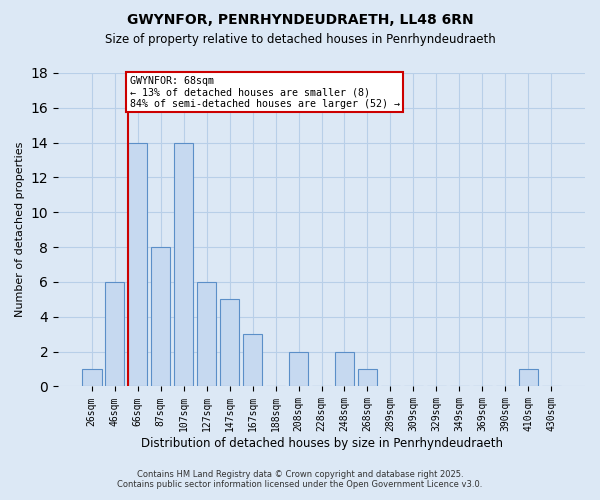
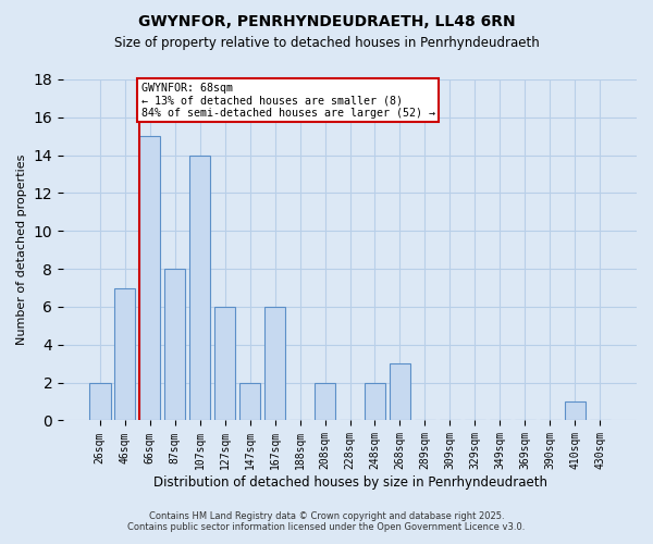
26sqm: 1 -> 2
46sqm: 6 -> 7
66sqm: 14 -> 15
147sqm: 5 -> 2
167sqm: 3 -> 6
268sqm: 1 -> 3
